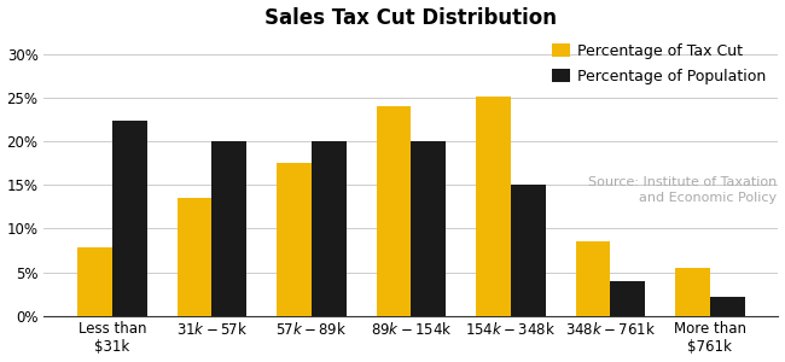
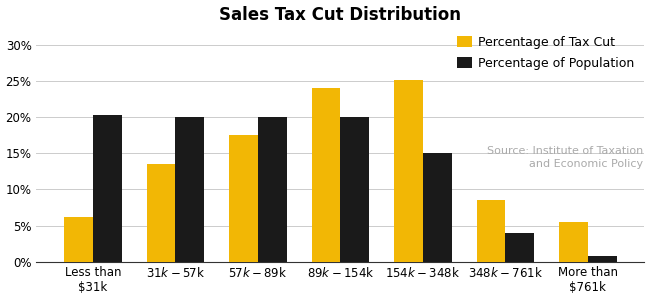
Percentage of Tax Cut/Less than $31k: 7.8% -> 6.2%
Percentage of Population/Less than $31k: 22.4% -> 20.3%
Percentage of Population/More than $761k: 2.2% -> 0.8%
